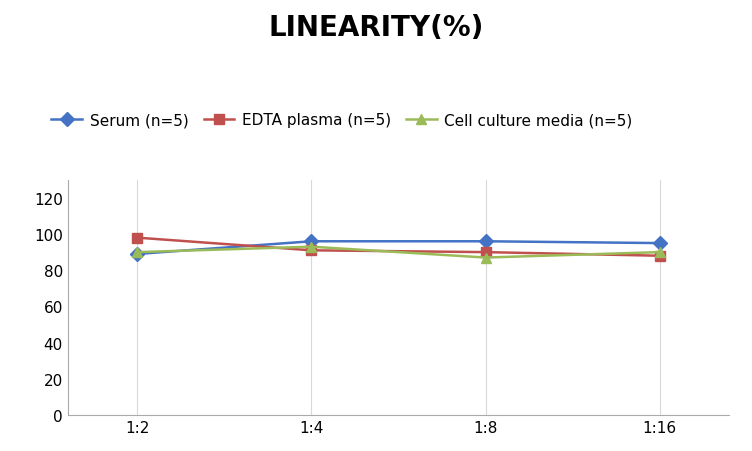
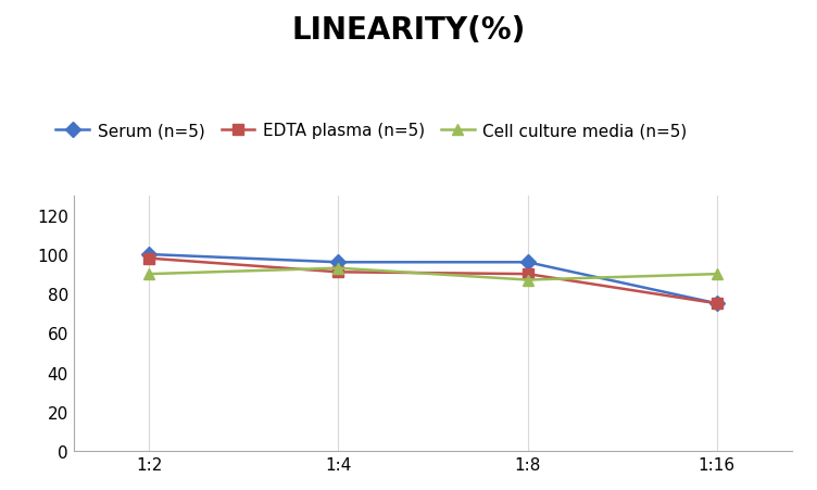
Serum (n=5)/1:2: 89 -> 100
Serum (n=5)/1:16: 95 -> 75
EDTA plasma (n=5)/1:16: 88 -> 75
